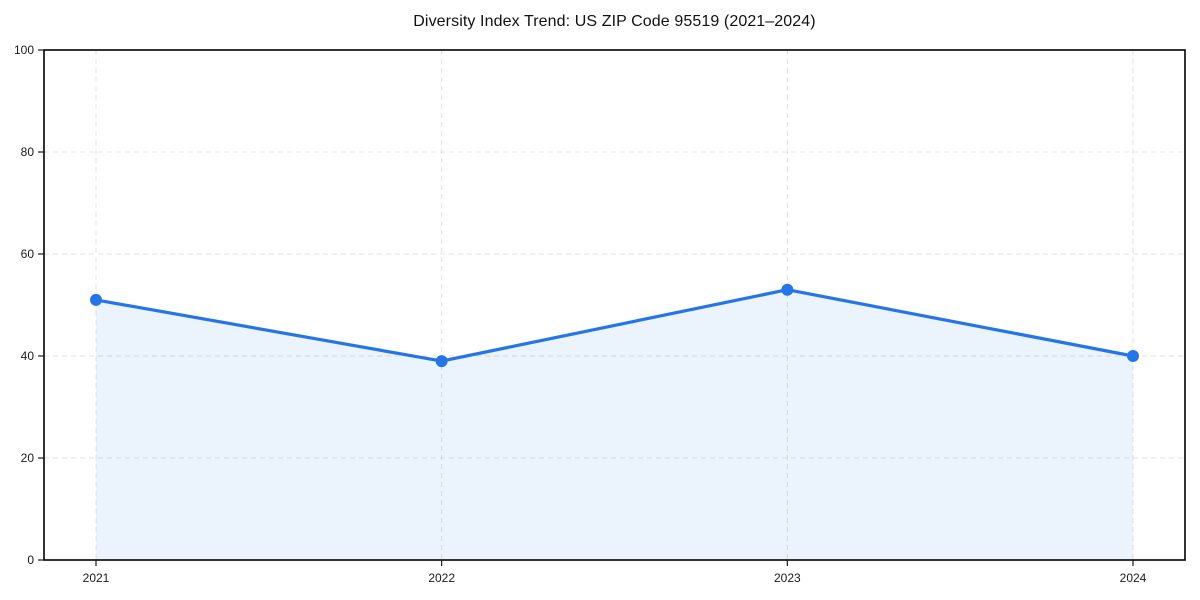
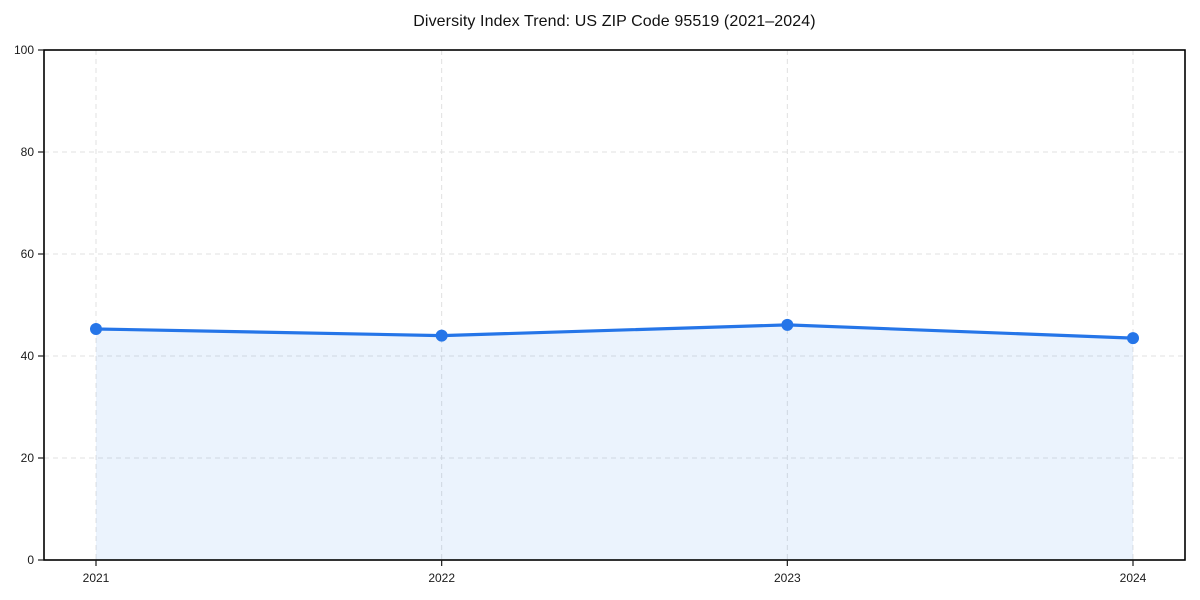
2021: 51 -> 45
2022: 39 -> 44
2023: 53 -> 46
2024: 40 -> 44
